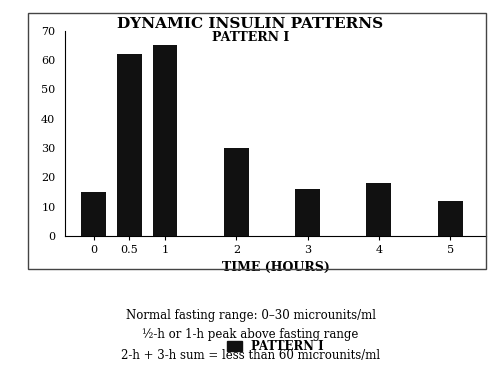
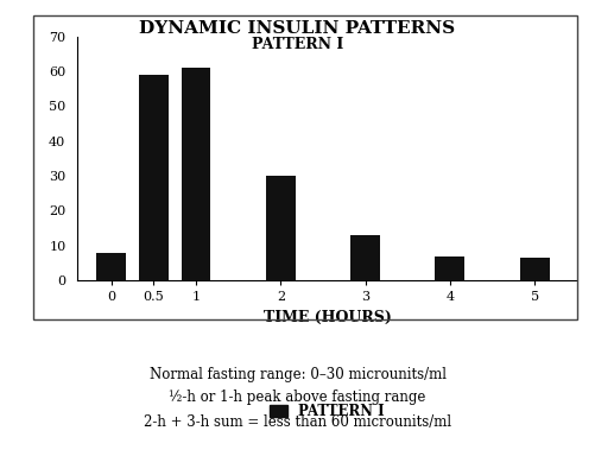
0: 15.0 -> 8.0
0.5: 62.0 -> 59.0
1: 65.0 -> 61.0
3: 16.0 -> 13.0
4: 18.0 -> 7.0
5: 12.0 -> 6.5
